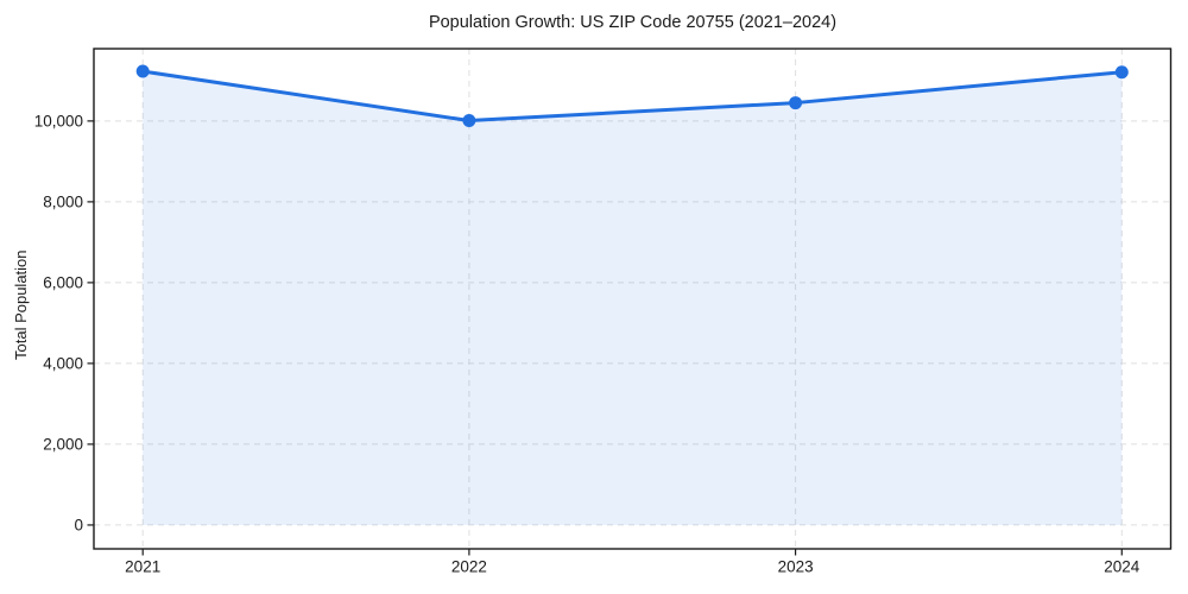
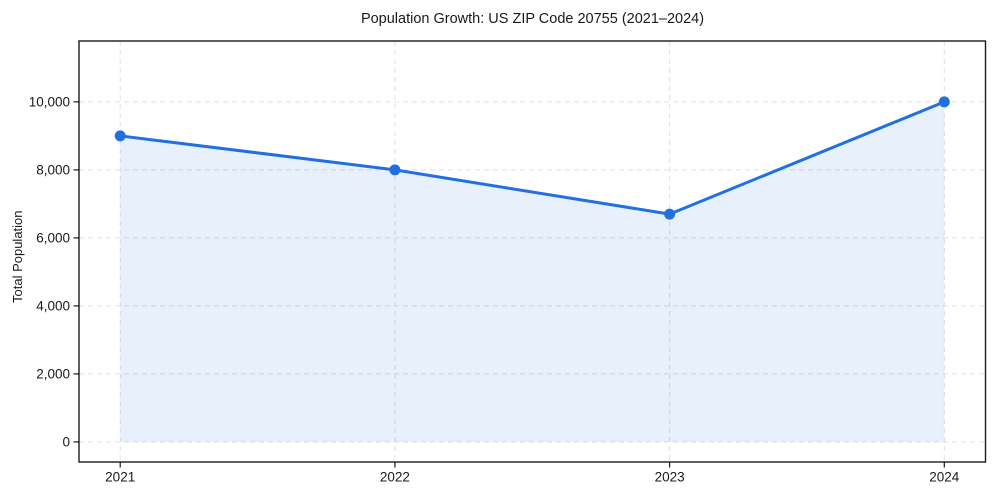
2021: 11200 -> 9000
2022: 10000 -> 8000
2023: 10400 -> 6700
2024: 11200 -> 10000
